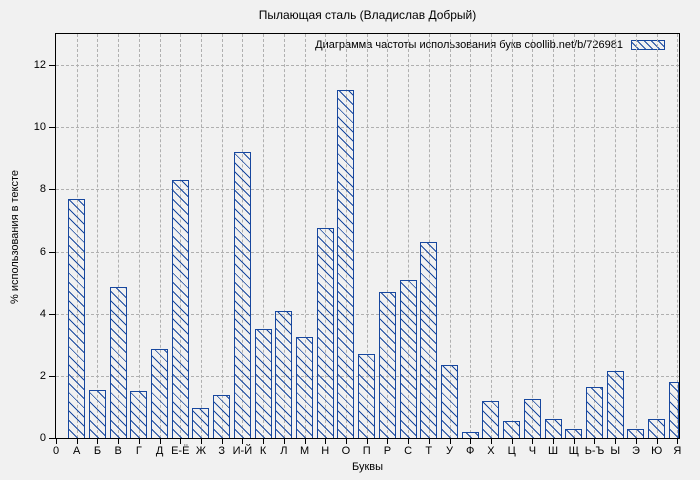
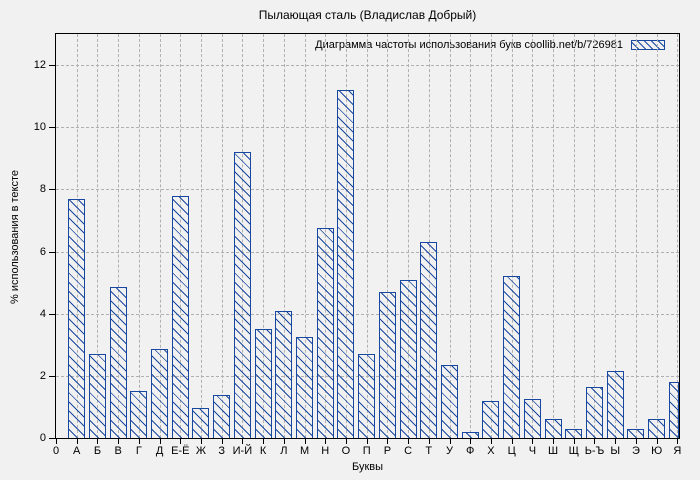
Б: 1.6 -> 2.7
Е-Ё: 8.3 -> 7.8
Ц: 0.6 -> 5.2
